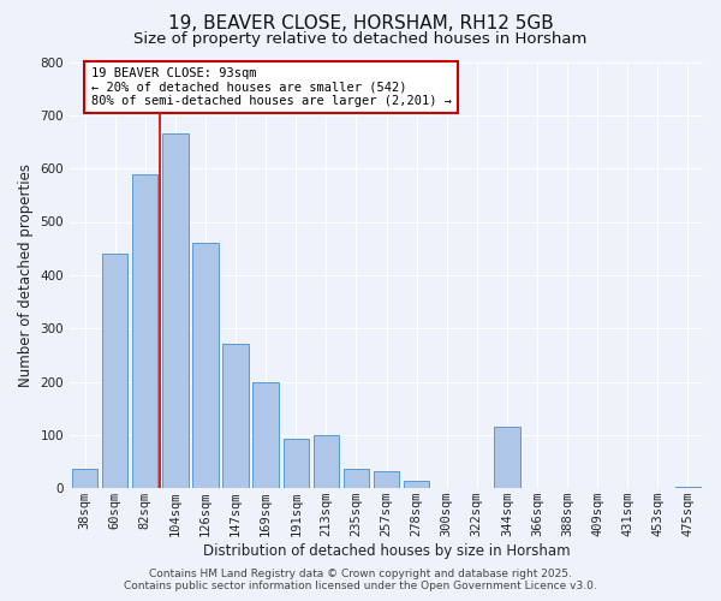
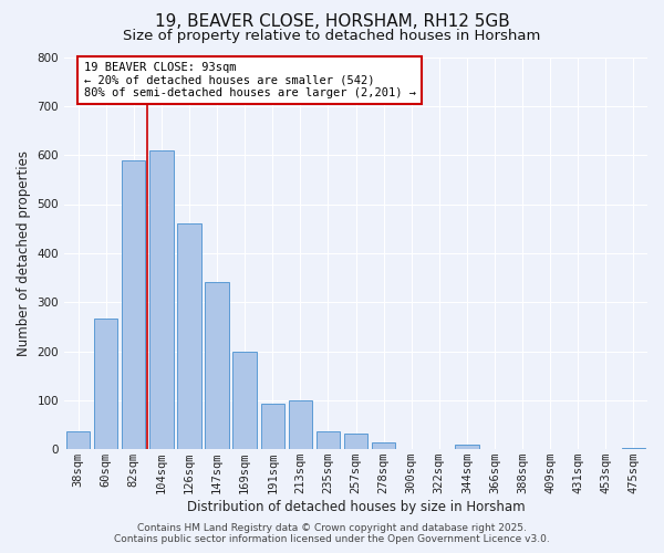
60sqm: 440 -> 267
104sqm: 665 -> 610
147sqm: 270 -> 340
344sqm: 115 -> 10
